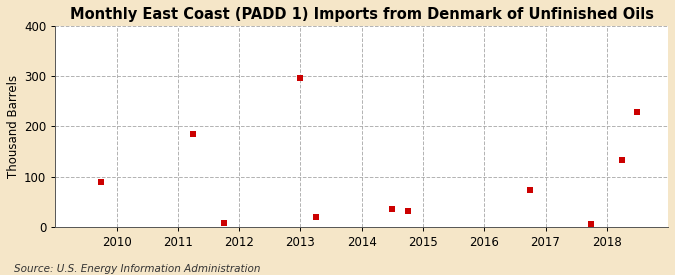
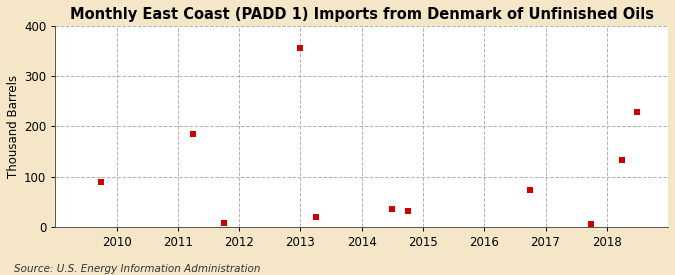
2013: 296 -> 355
